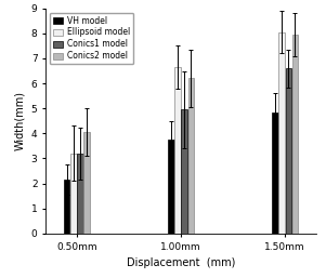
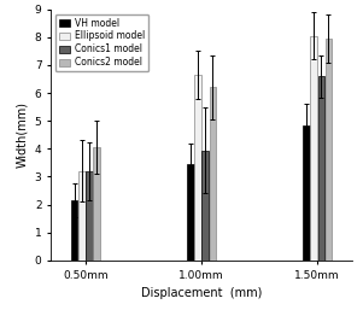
VH model/1.00mm: 3.75 -> 3.45
Conics1 model/1.00mm: 4.95 -> 3.95
